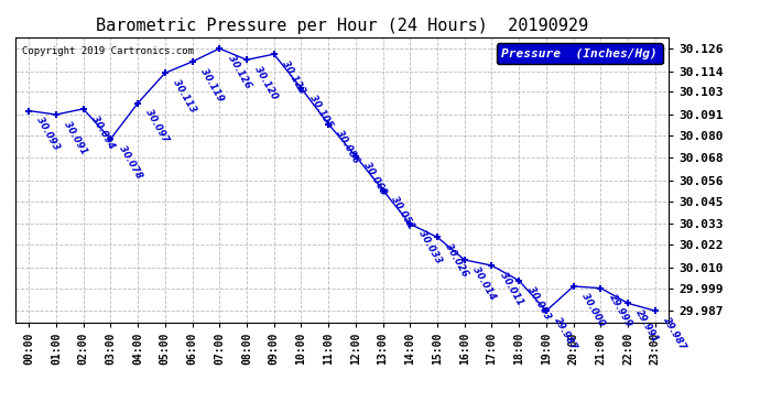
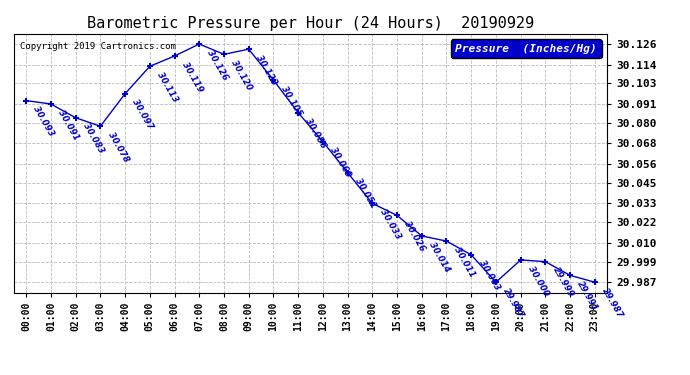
02:00: 30.094 -> 30.083
